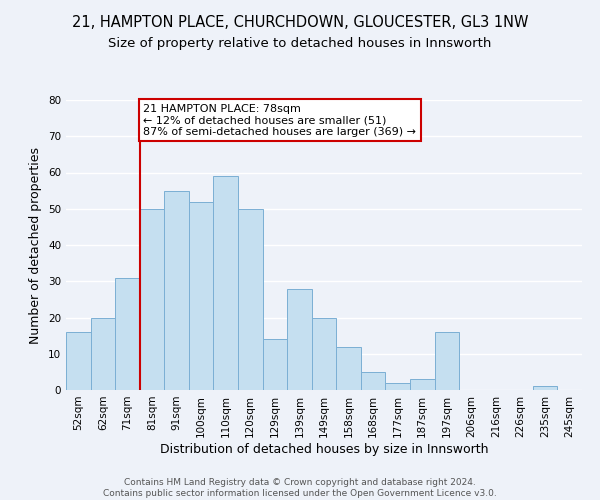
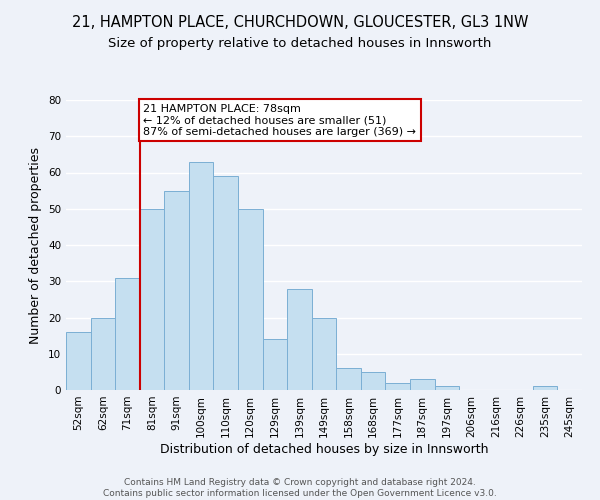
100sqm: 52 -> 63
158sqm: 12 -> 6
197sqm: 16 -> 1
